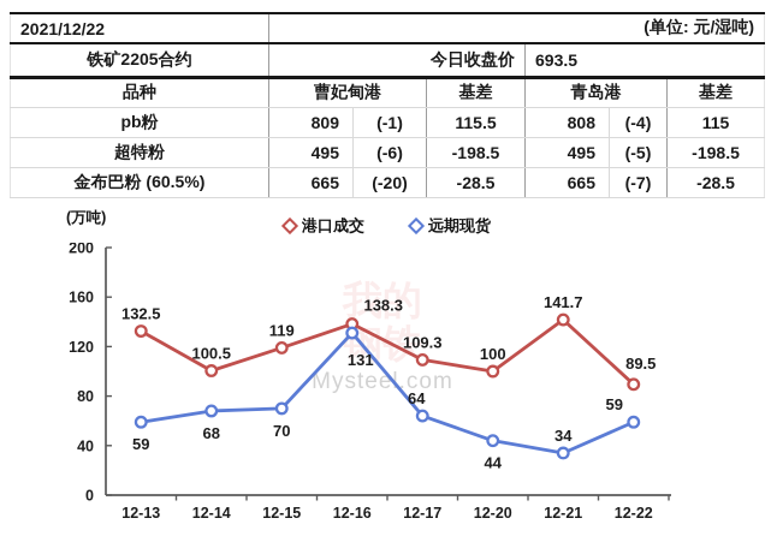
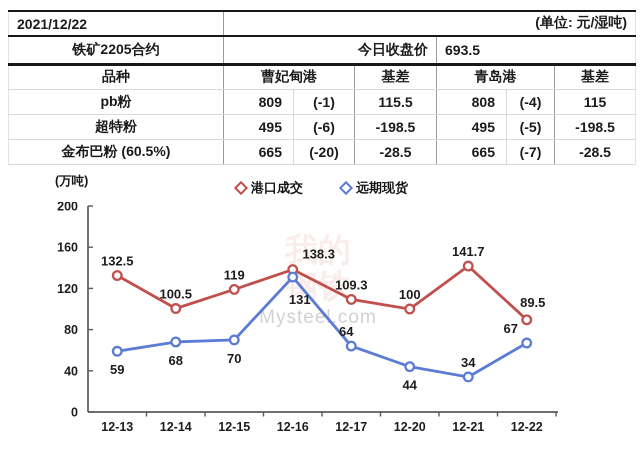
远期现货/12-22: 59 -> 67
